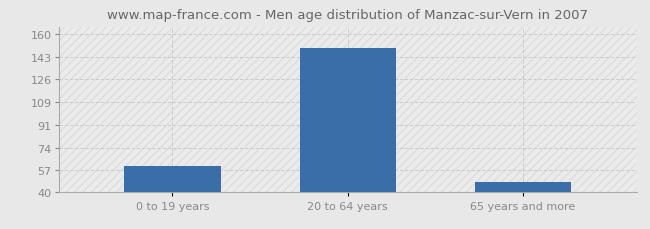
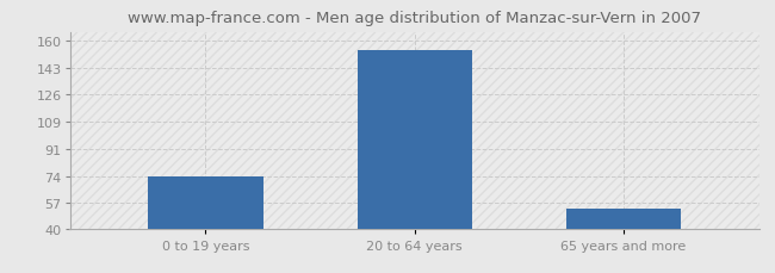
0 to 19 years: 60 -> 74
20 to 64 years: 150 -> 154
65 years and more: 48 -> 53
